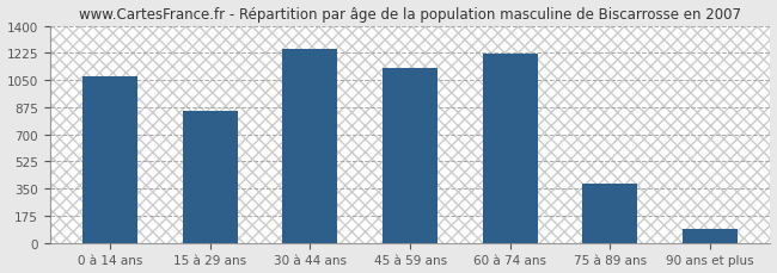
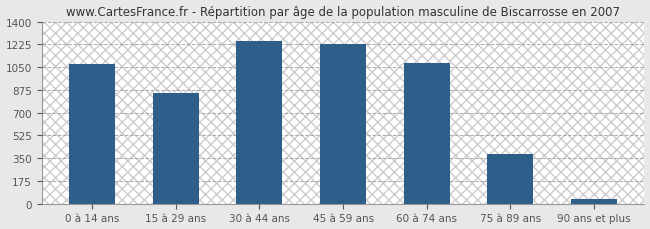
45 à 59 ans: 1130 -> 1230
60 à 74 ans: 1220 -> 1080
90 ans et plus: 90 -> 40
